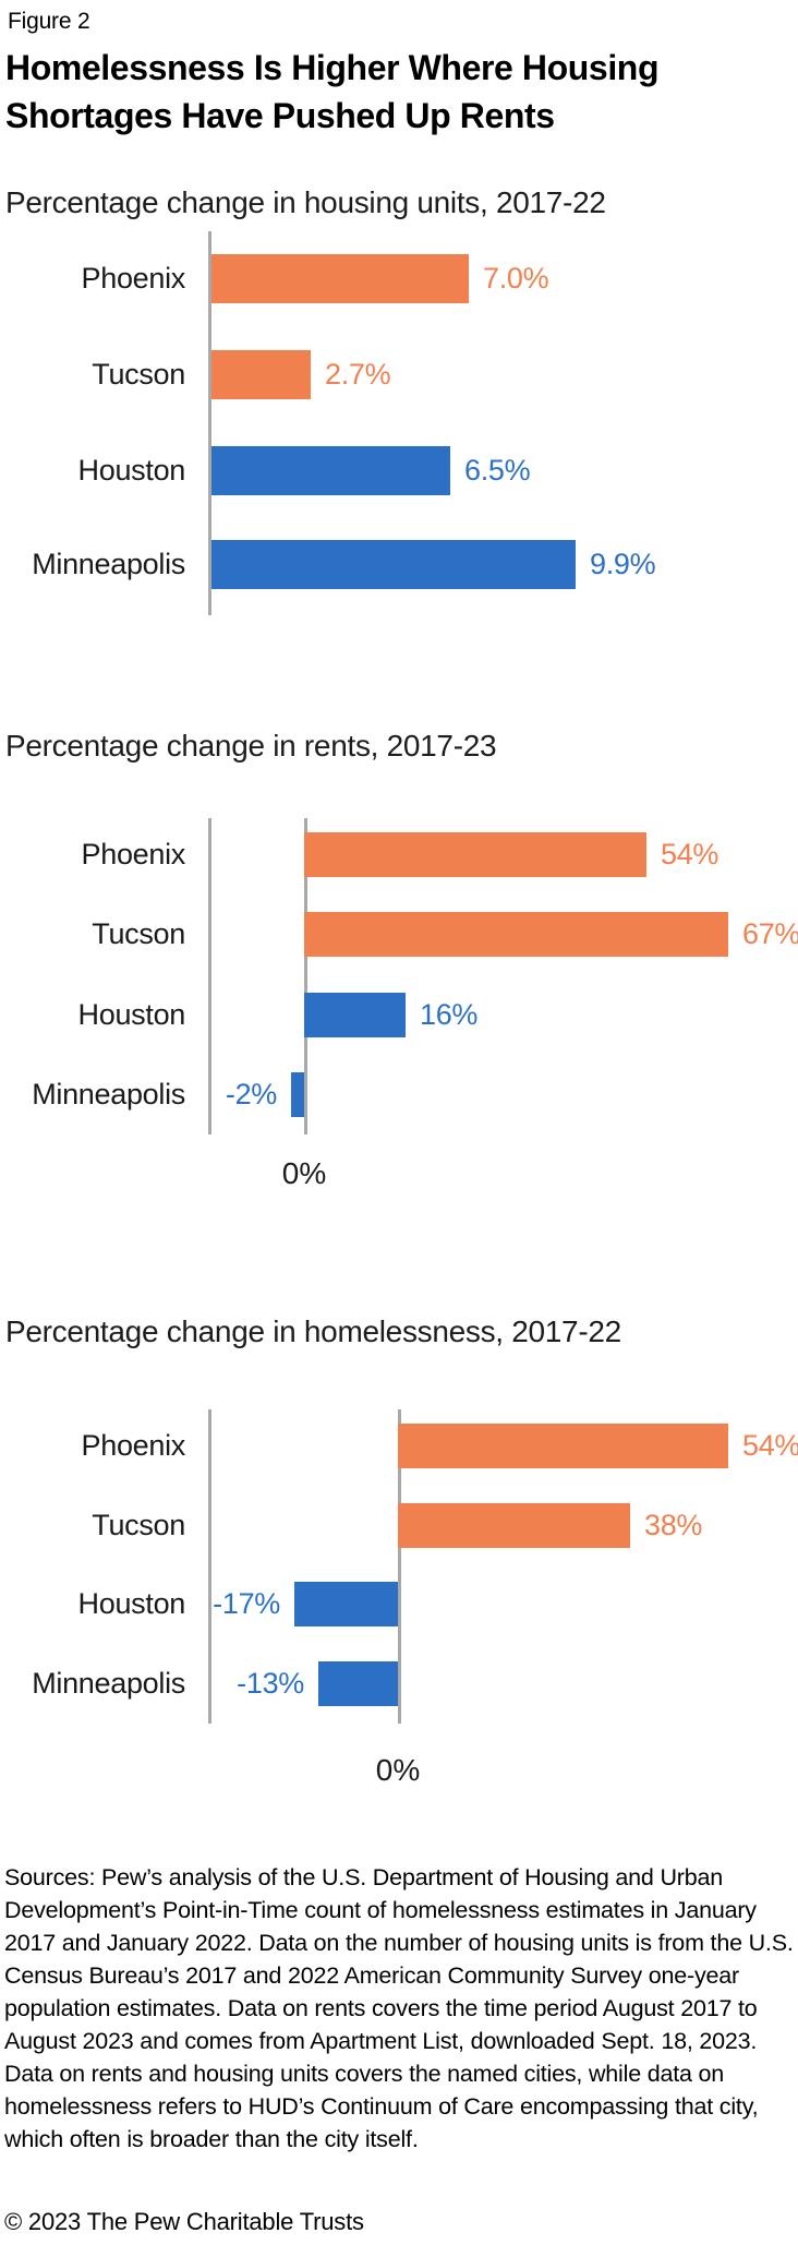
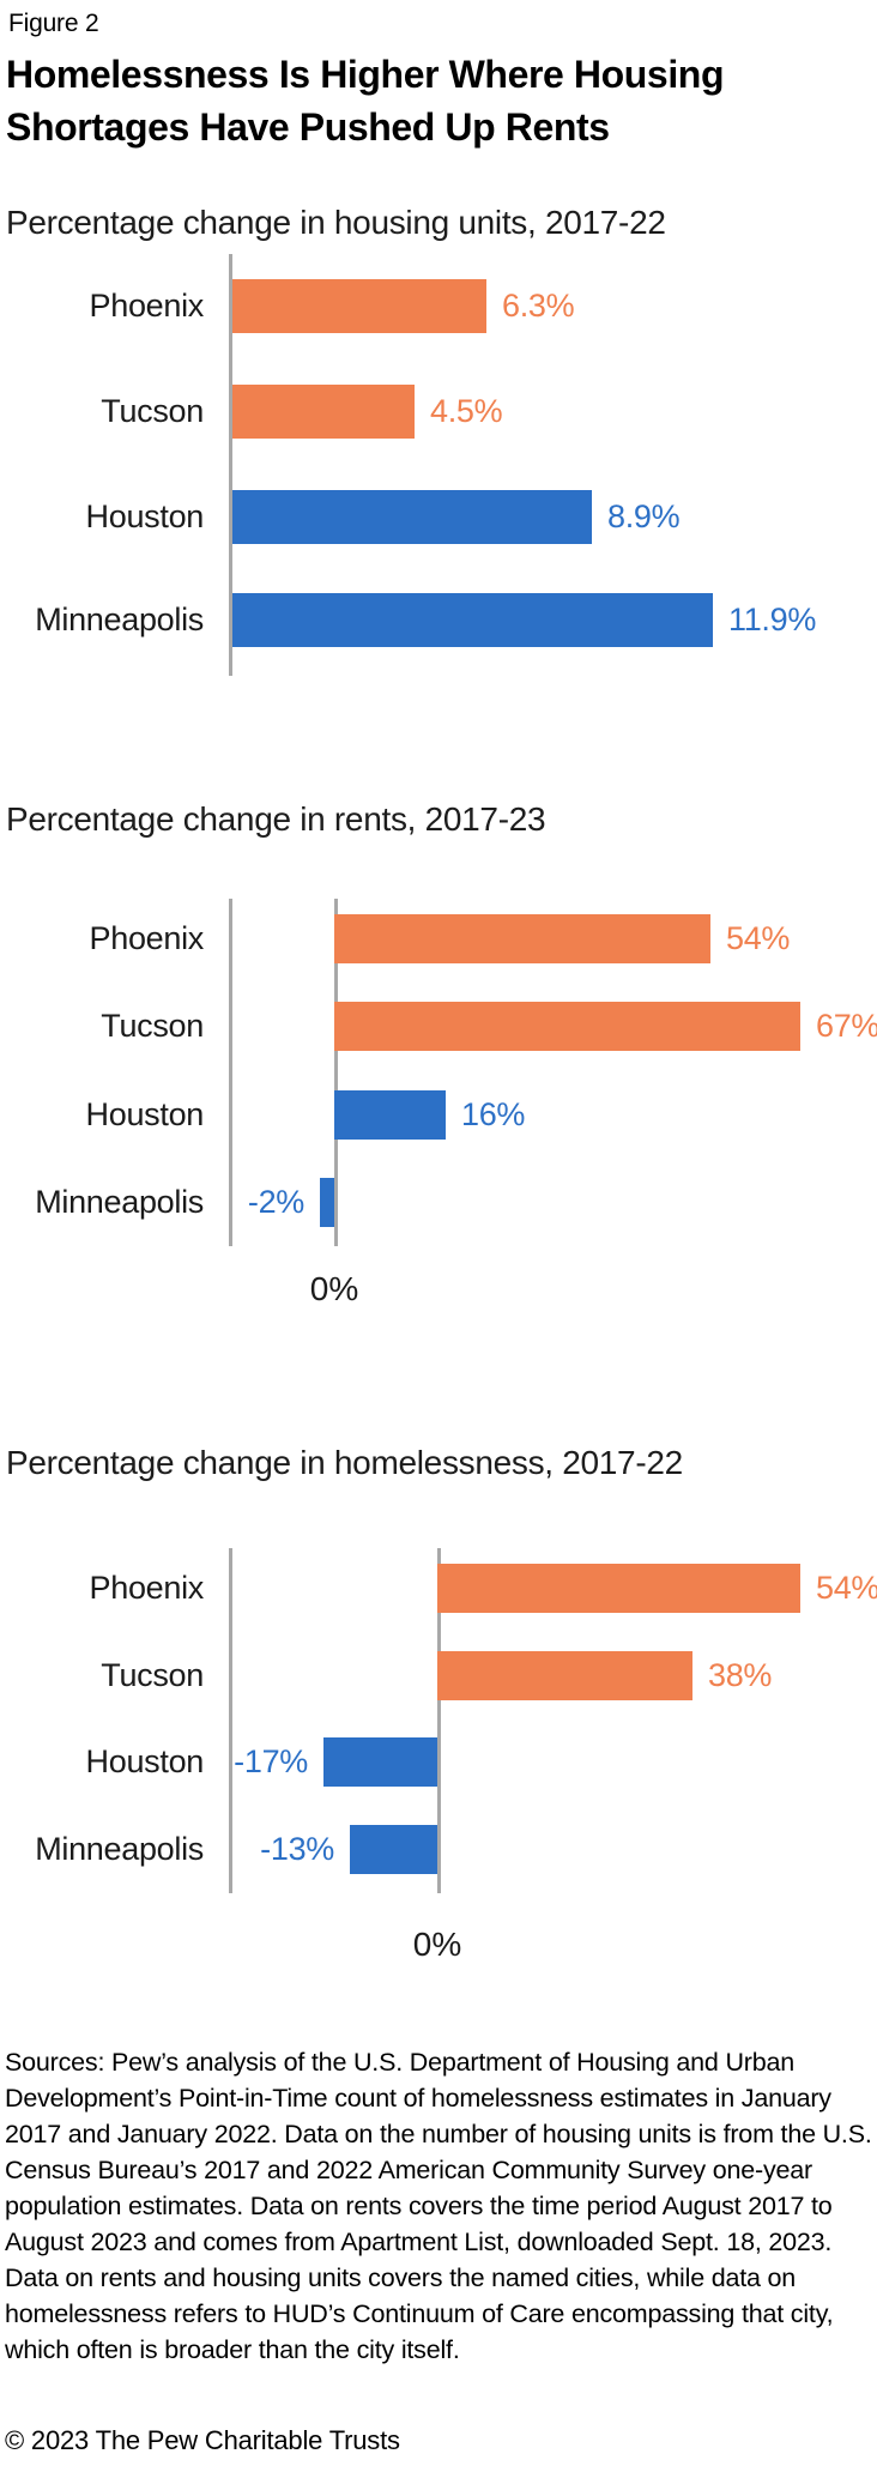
Percentage change in housing units, 2017-22/Phoenix: 7.0% -> 6.3%
Percentage change in housing units, 2017-22/Tucson: 2.7% -> 4.5%
Percentage change in housing units, 2017-22/Houston: 6.5% -> 8.9%
Percentage change in housing units, 2017-22/Minneapolis: 9.9% -> 11.9%
